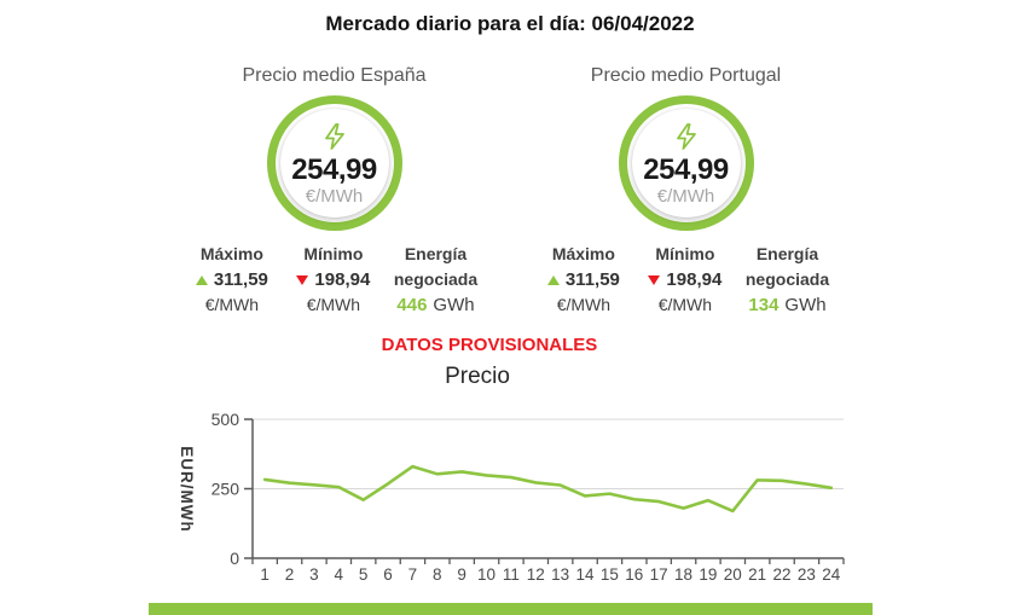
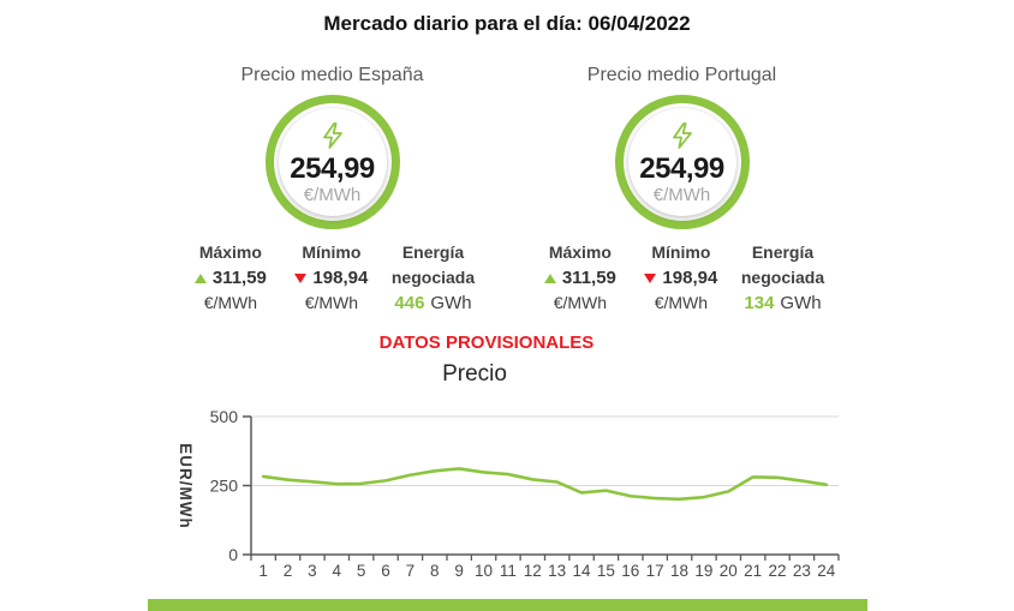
5: 210 -> 260
7: 330 -> 290
18: 180 -> 200
20: 170 -> 230
